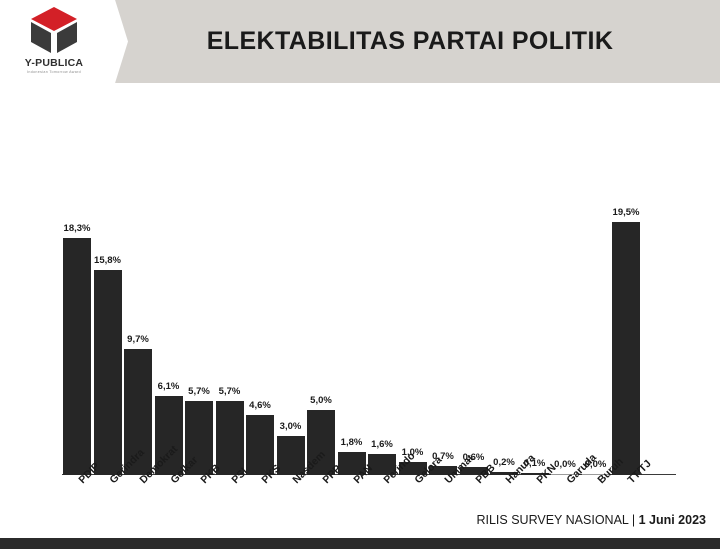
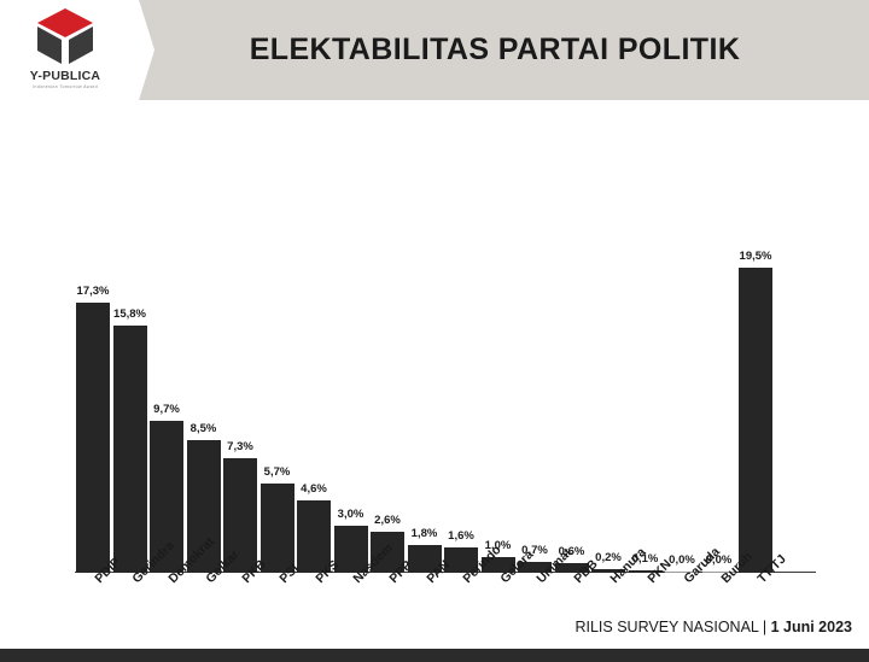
PDIP: 18,3% -> 17,3%
Golkar: 6,1% -> 8,5%
PKB: 5,7% -> 7,3%
PPP: 5,0% -> 2,6%
